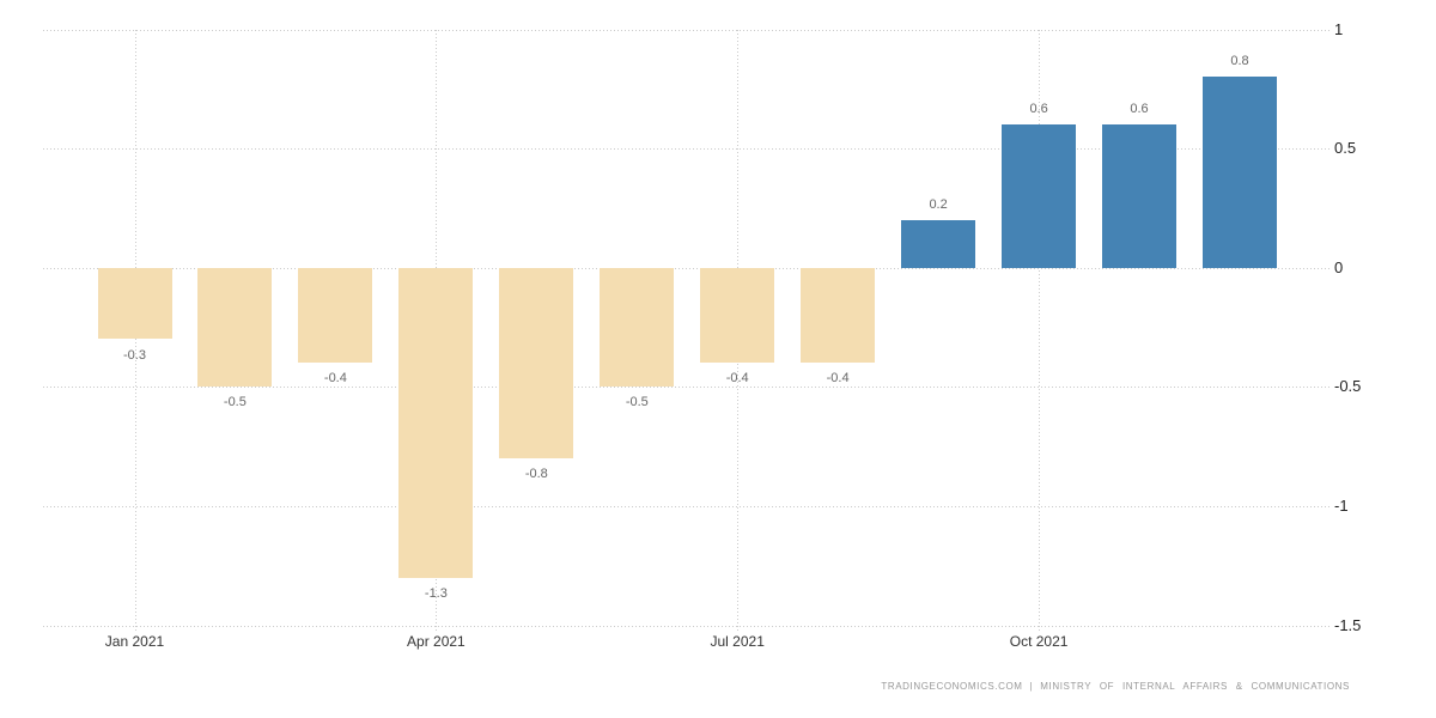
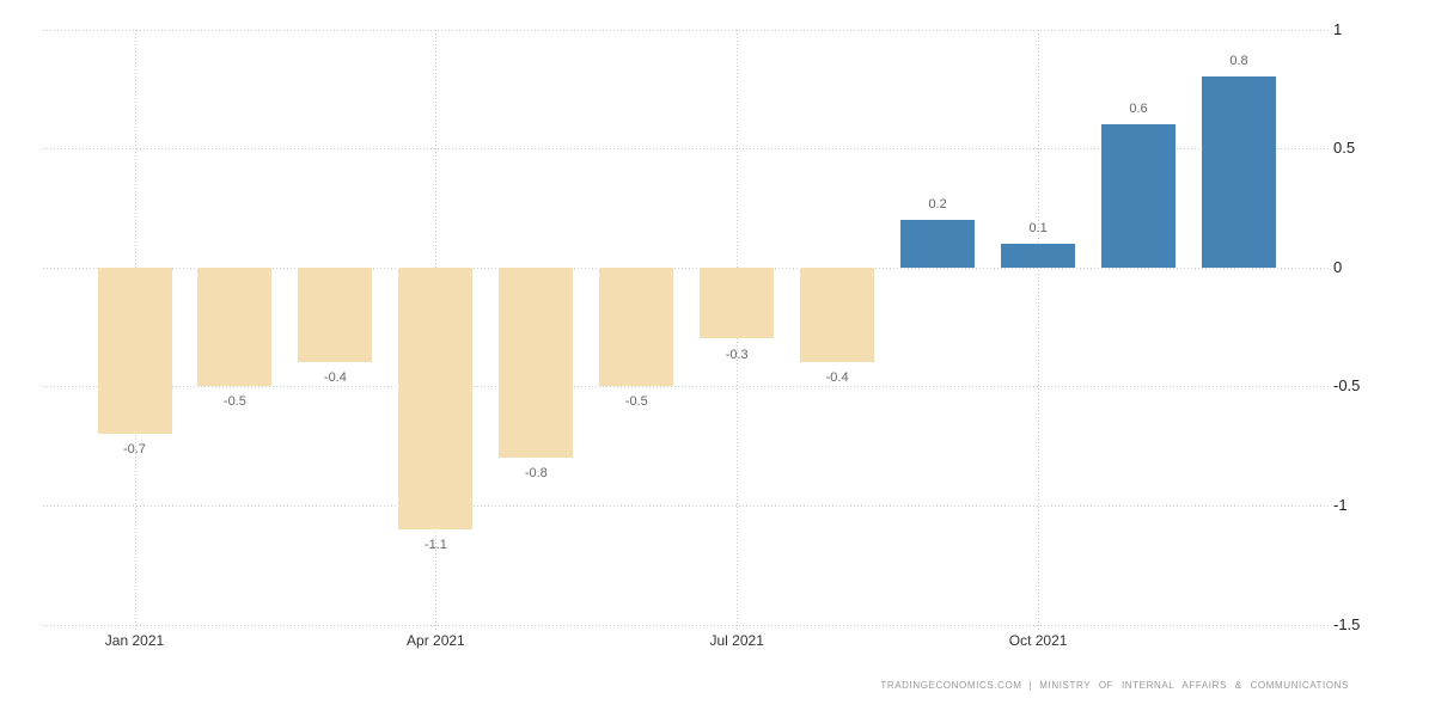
Jan 2021: -0.3 -> -0.7
Apr 2021: -1.3 -> -1.1
Jul 2021: -0.4 -> -0.3
Oct 2021: 0.6 -> 0.1
